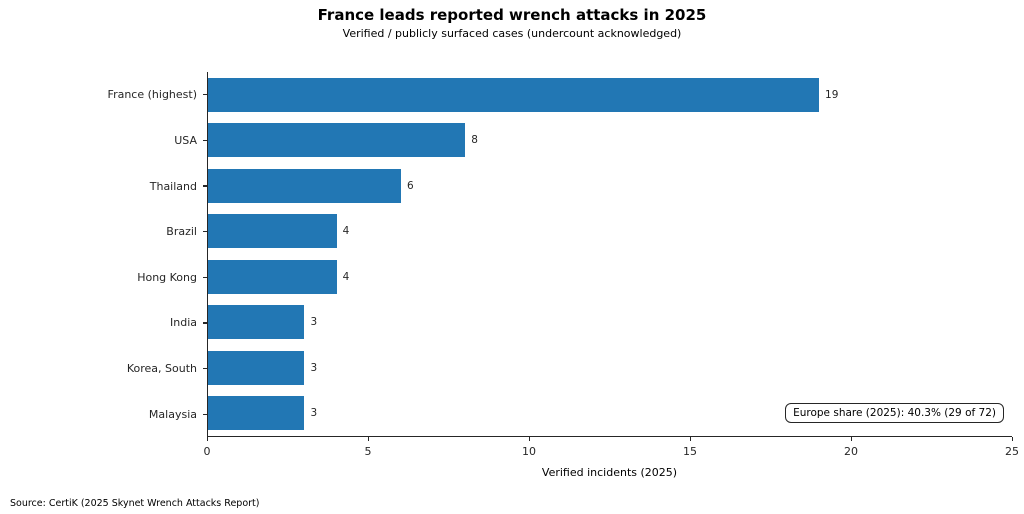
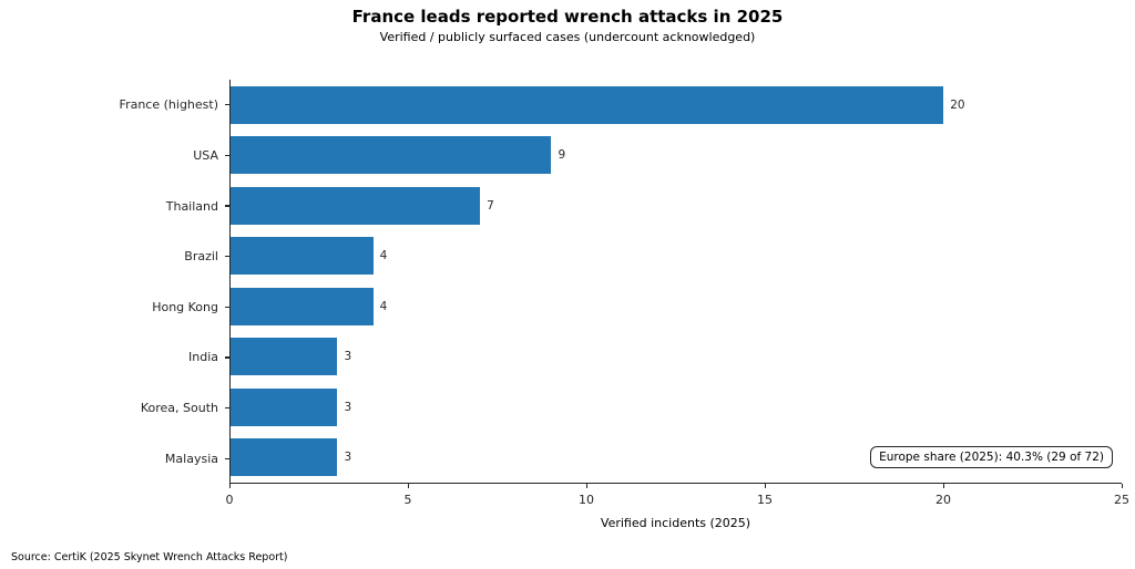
France (highest): 19 -> 20
USA: 8 -> 9
Thailand: 6 -> 7
